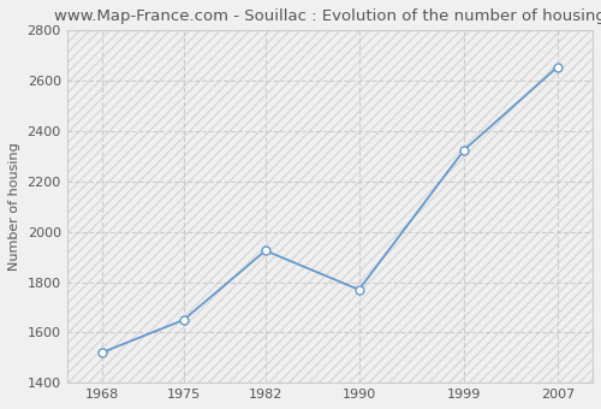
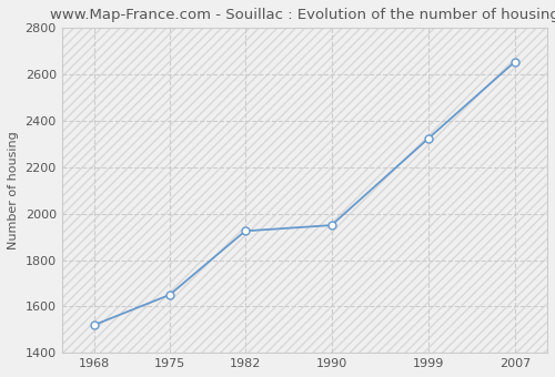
1990: 1770 -> 1950
